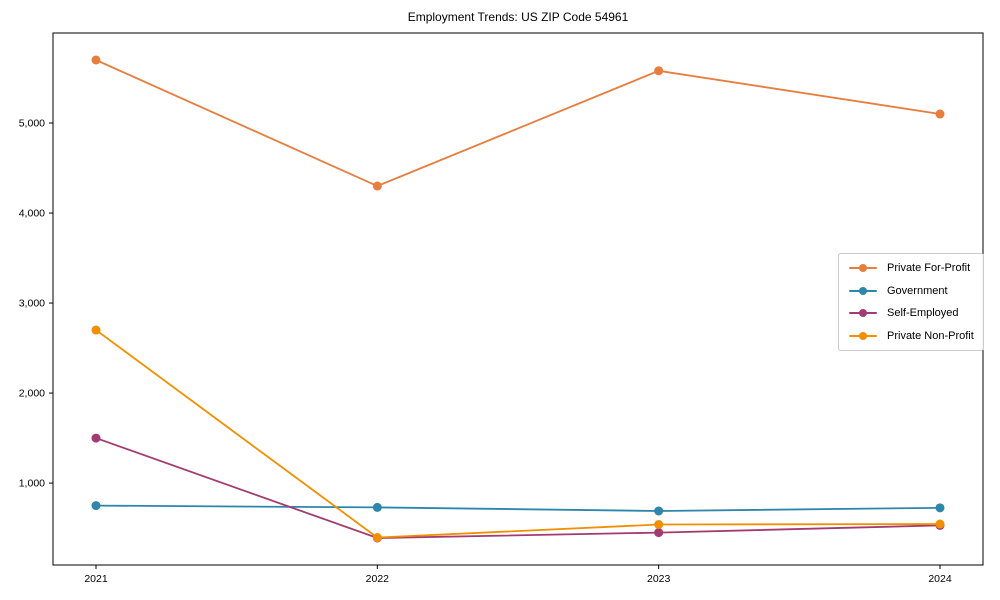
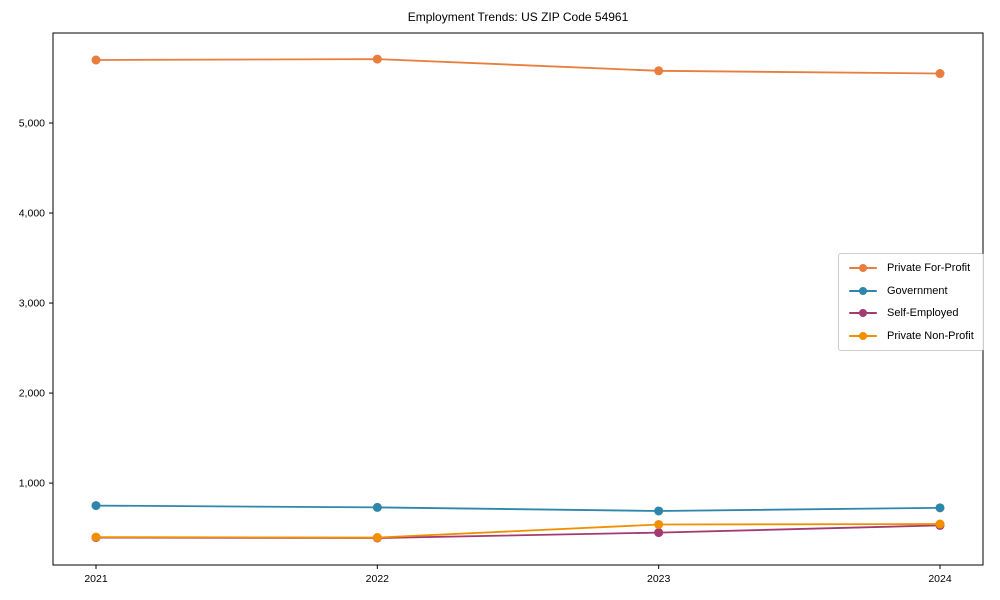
Self-Employed/2021: 1500 -> 400
Private Non-Profit/2021: 2700 -> 400
Private For-Profit/2022: 4300 -> 5700
Private For-Profit/2024: 5100 -> 5600
